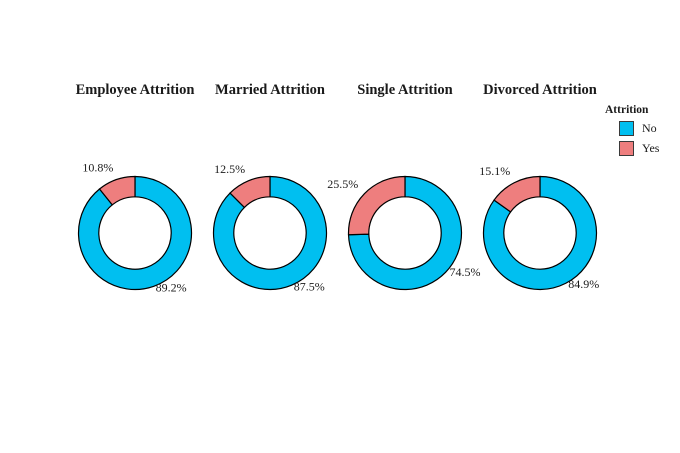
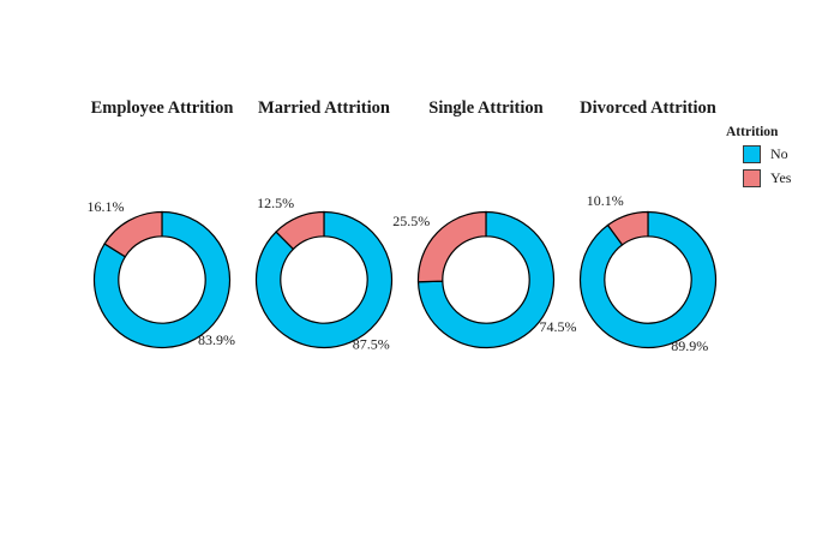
Employee Attrition/No: 89.2% -> 83.9%
Employee Attrition/Yes: 10.8% -> 16.1%
Divorced Attrition/No: 84.9% -> 89.9%
Divorced Attrition/Yes: 15.1% -> 10.1%
